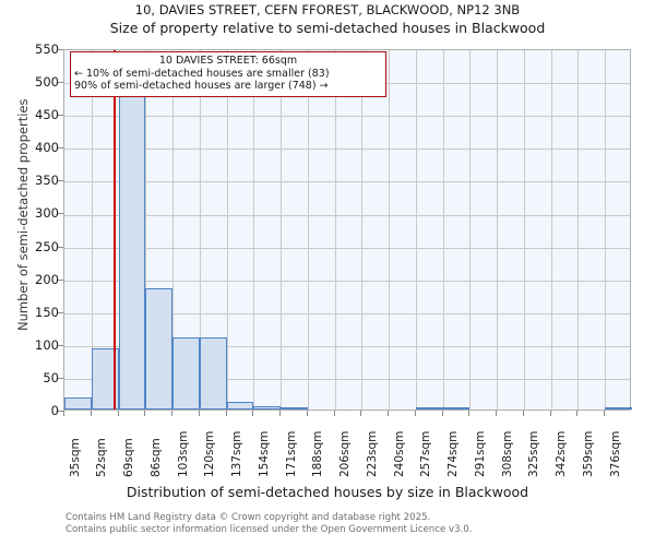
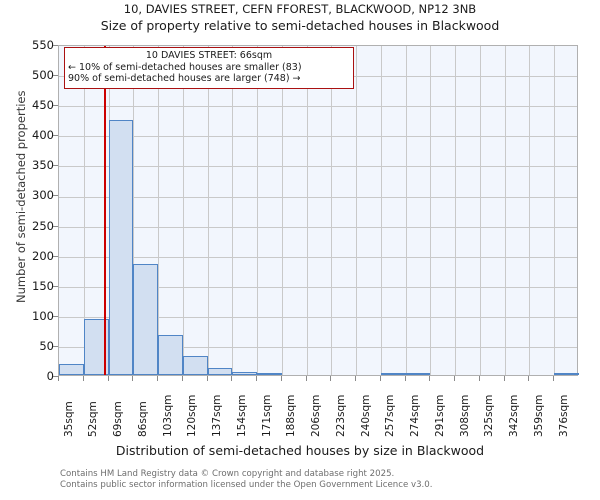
69sqm: 500 -> 420
103sqm: 110 -> 70
120sqm: 110 -> 30
